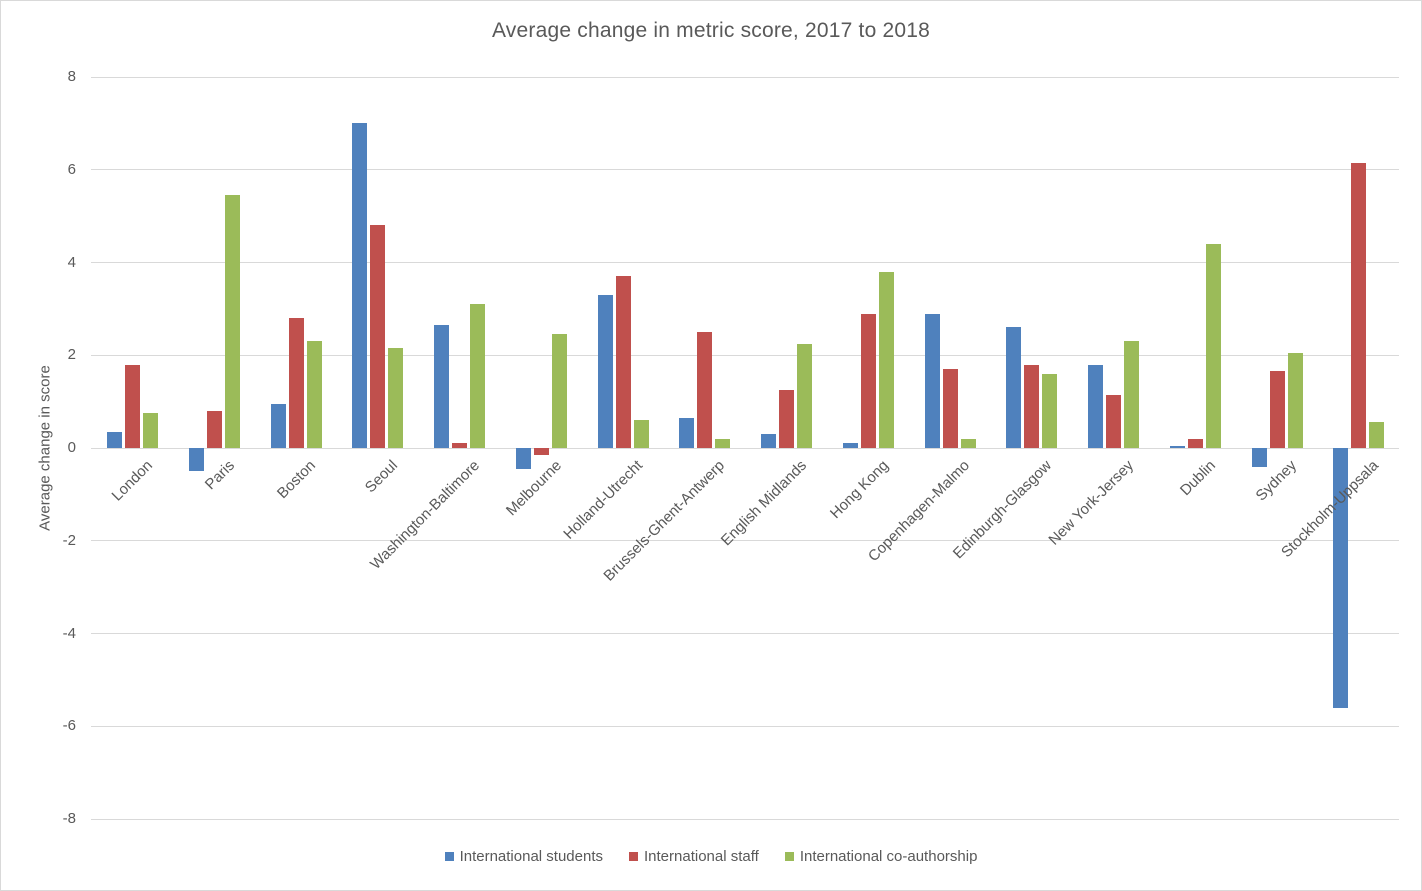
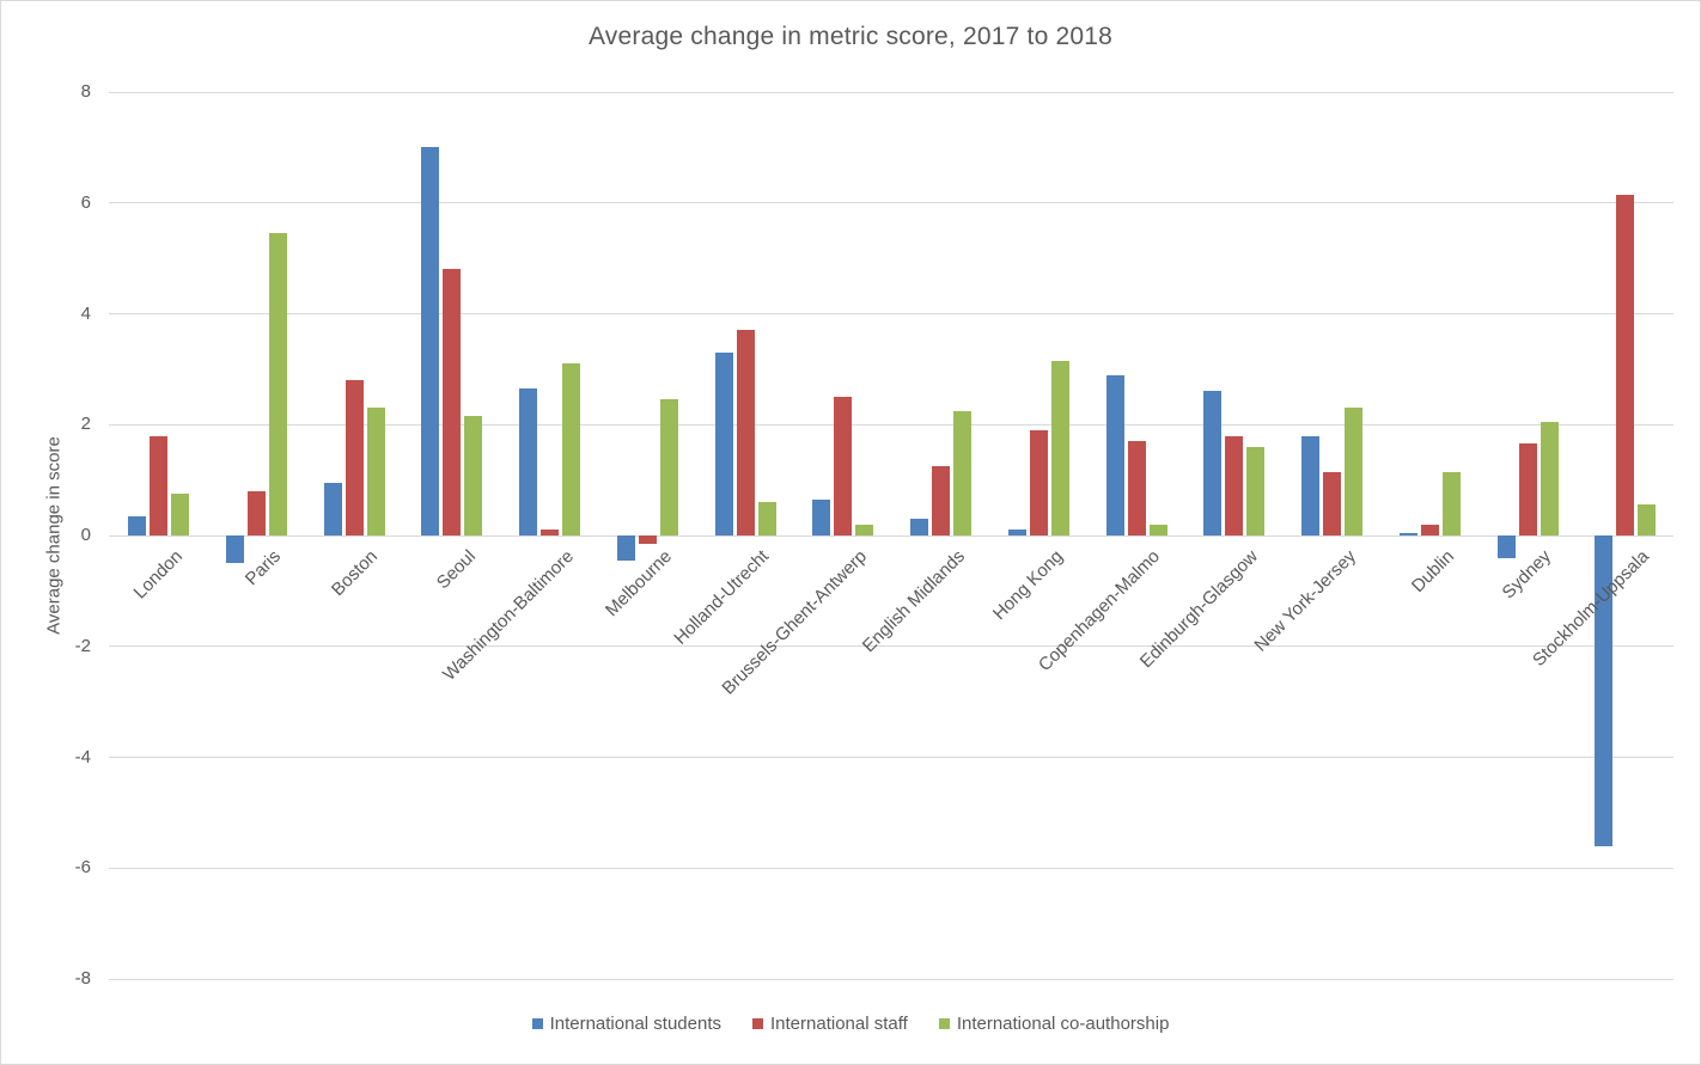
International staff/Hong Kong: 2.9 -> 1.9
International co-authorship/Hong Kong: 3.8 -> 3.1
International co-authorship/Dublin: 4.4 -> 1.1
